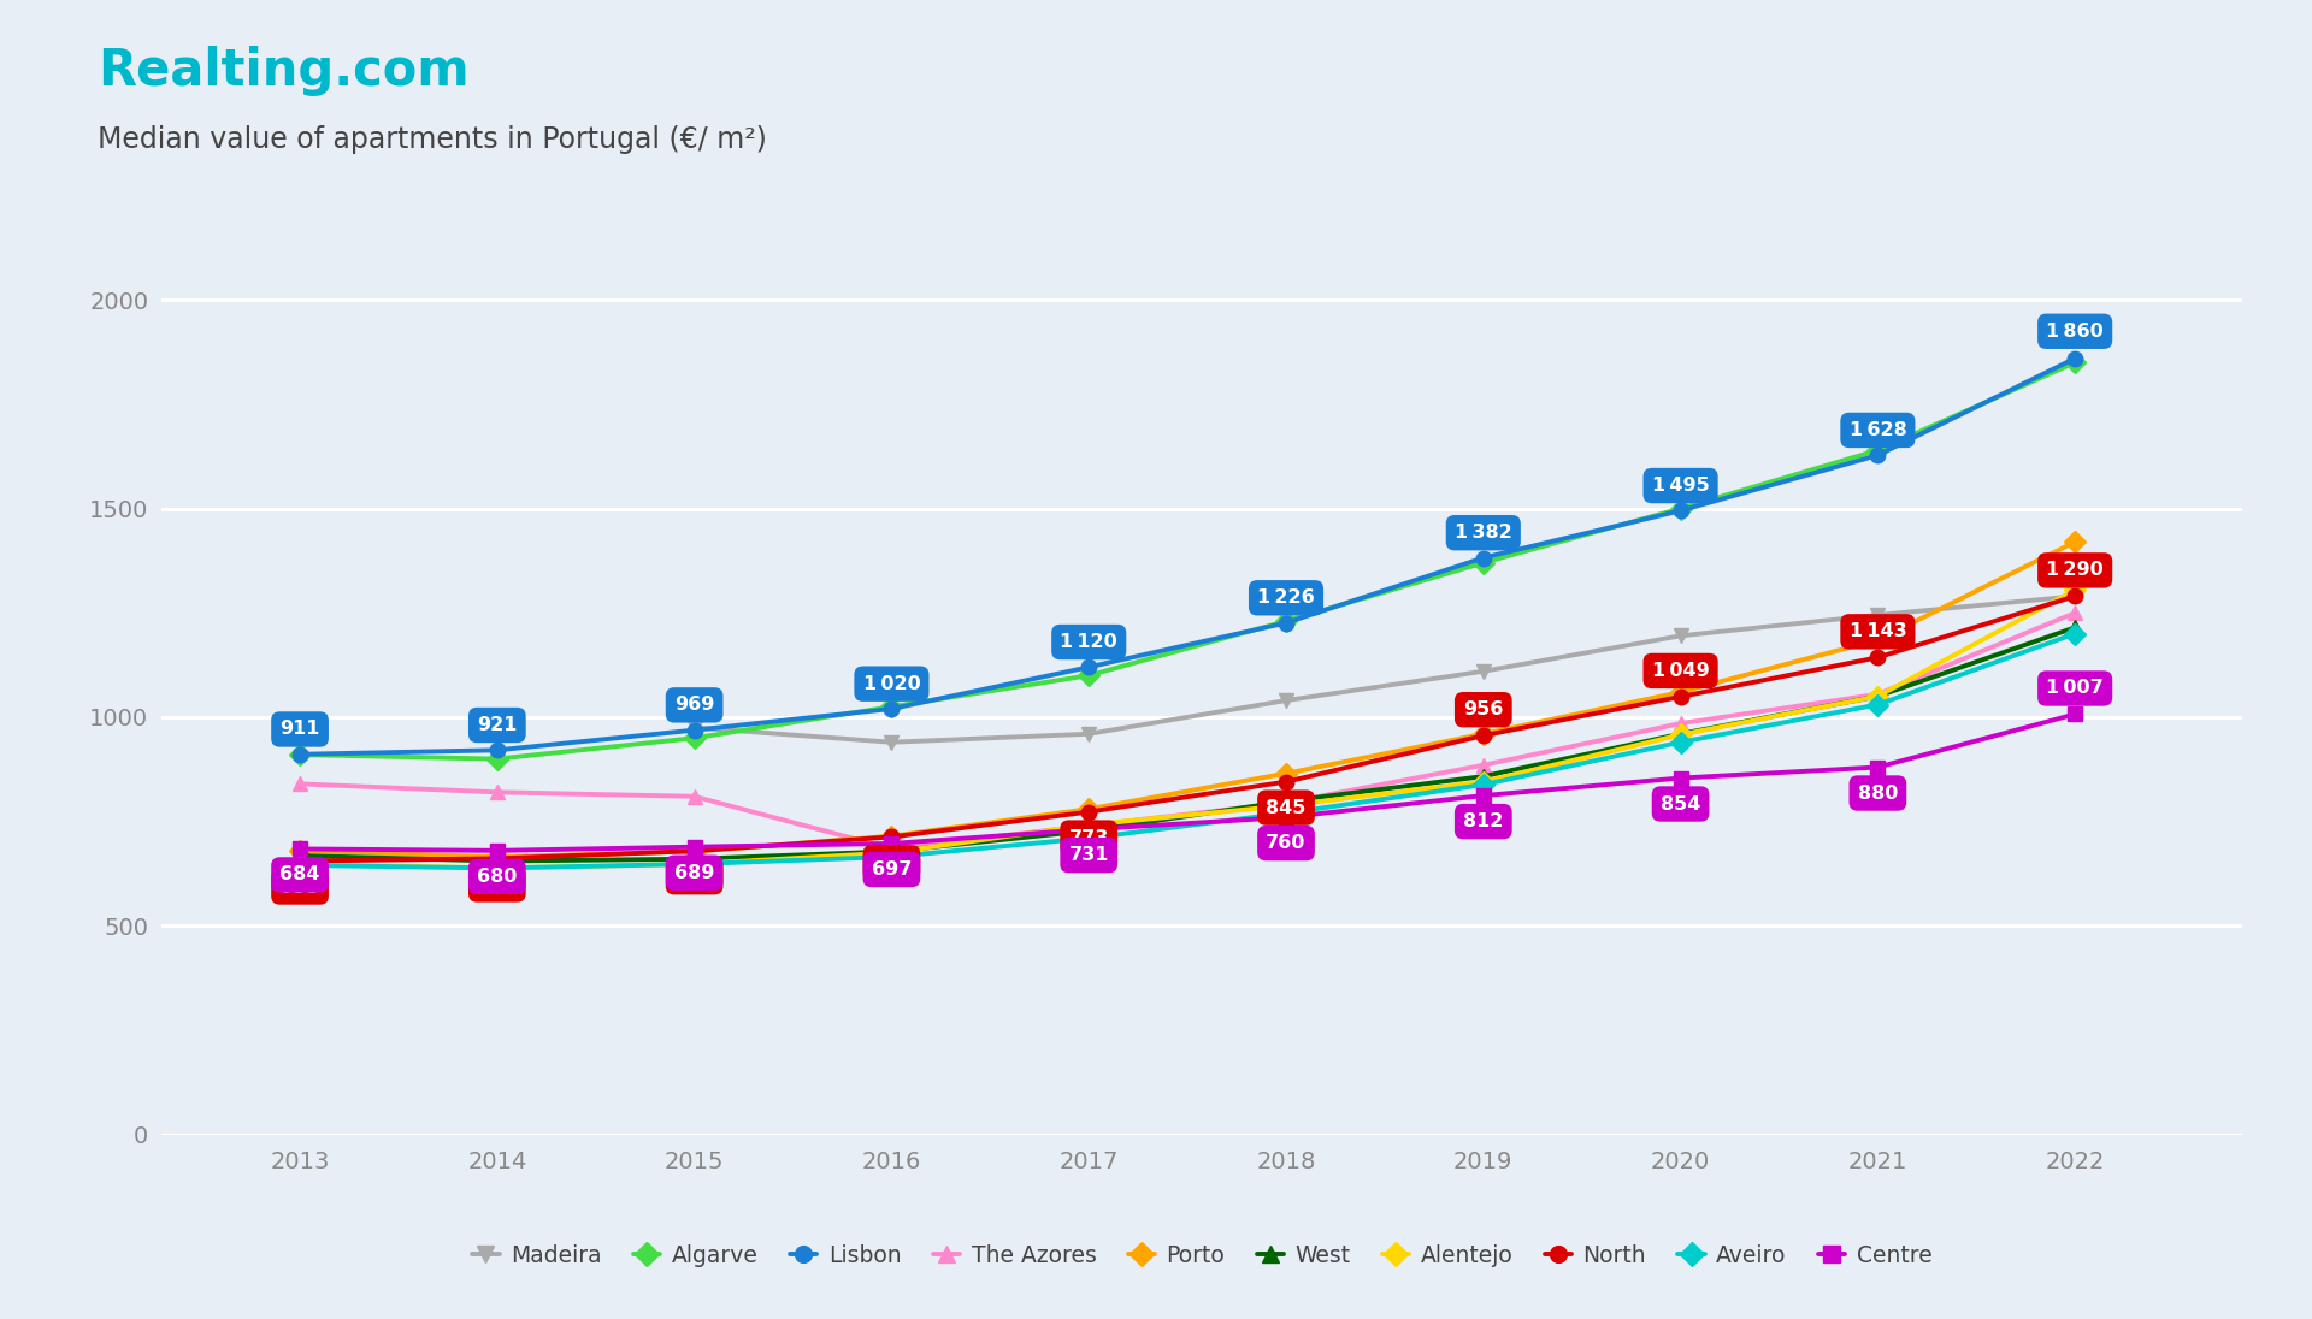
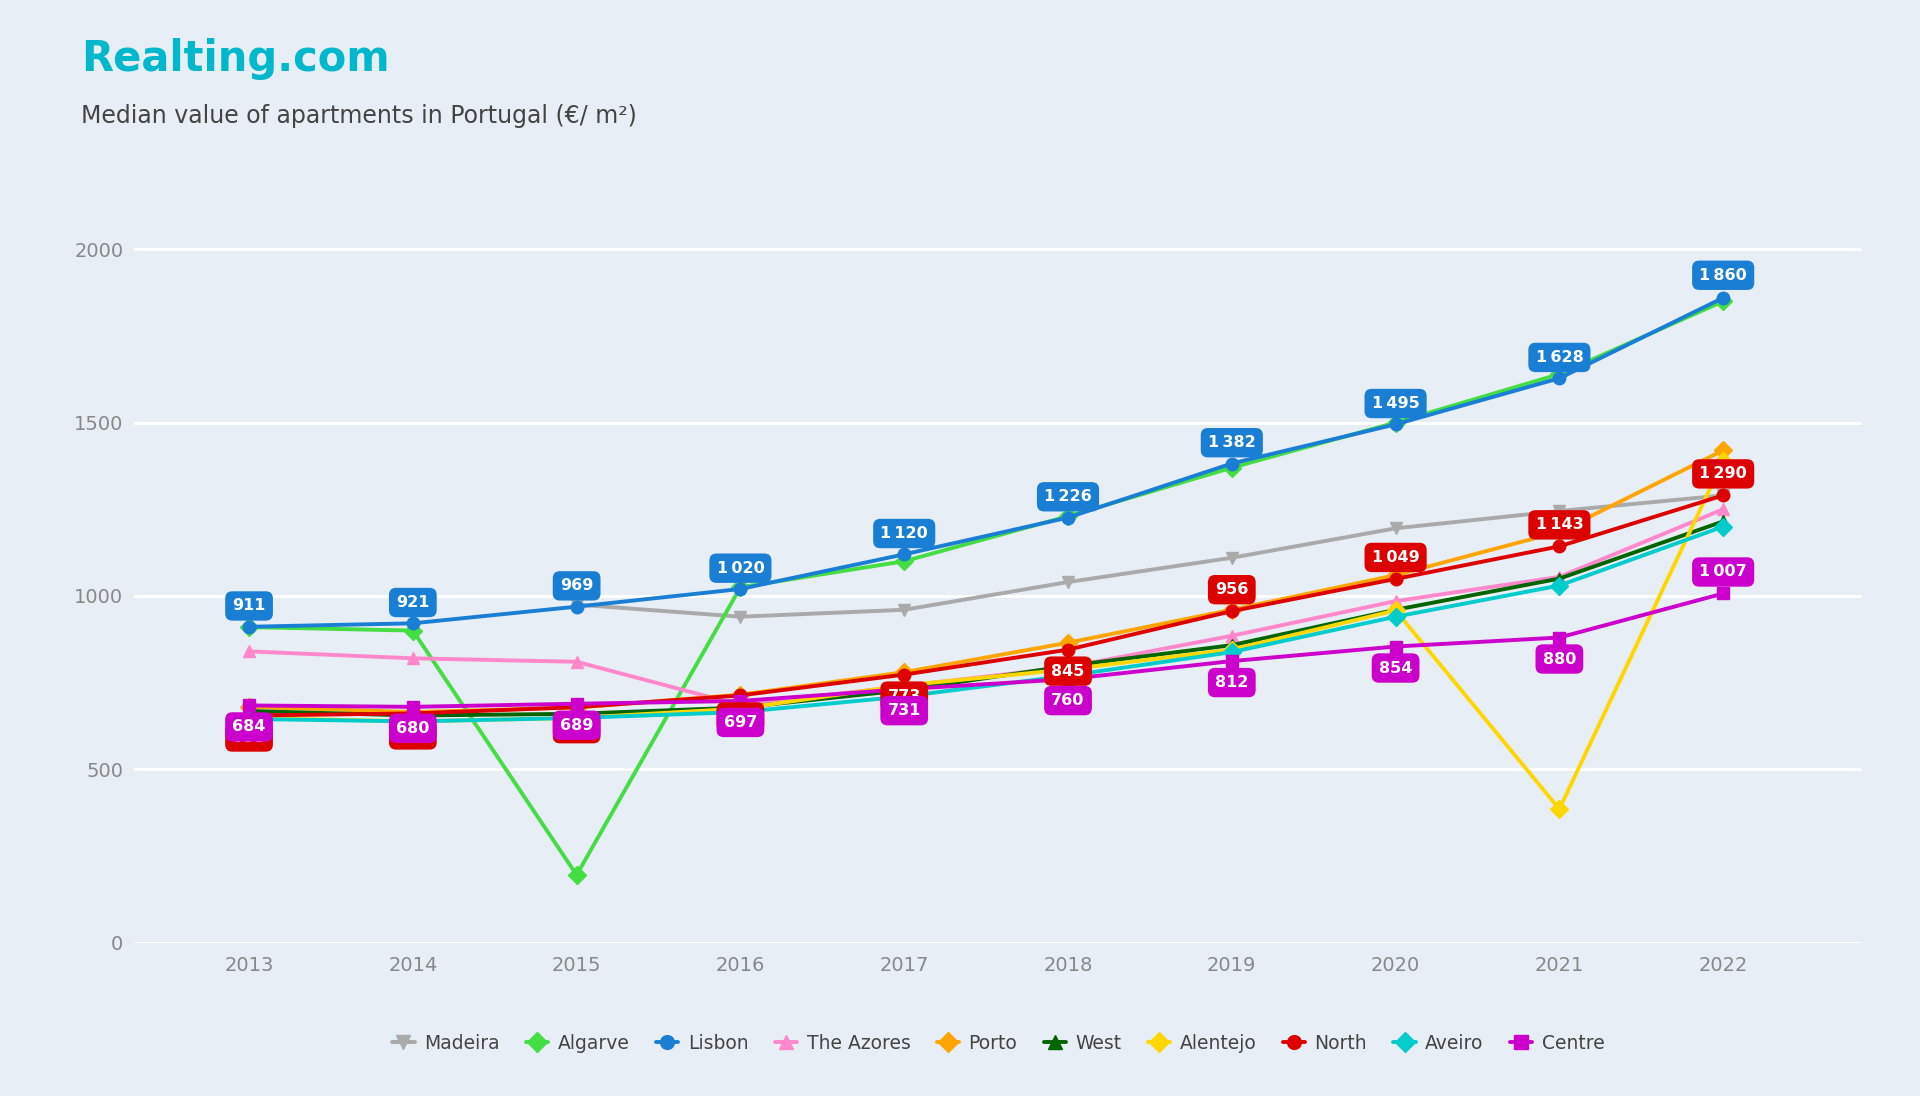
Algarve/2015: 950 -> 195
Alentejo/2021: 1050 -> 385
Alentejo/2022: 1305 -> 1390
